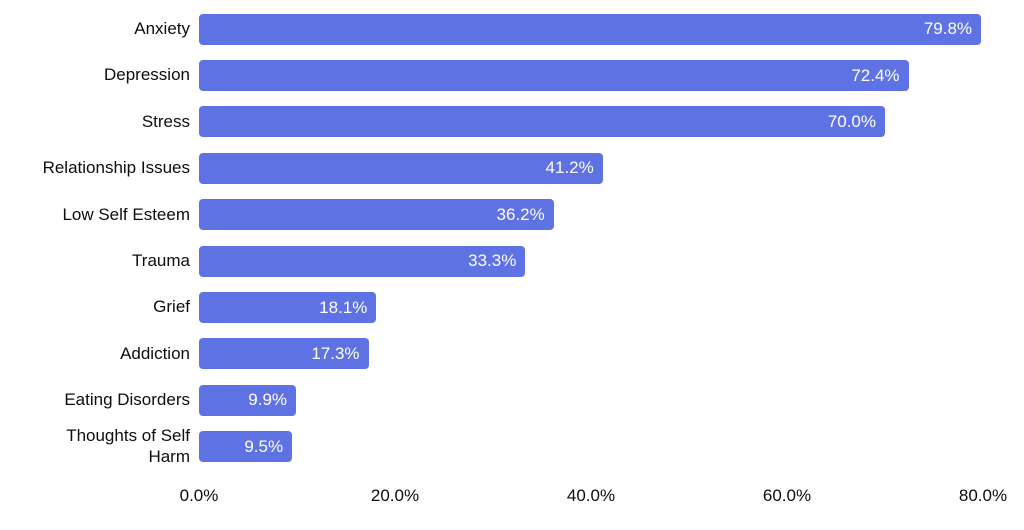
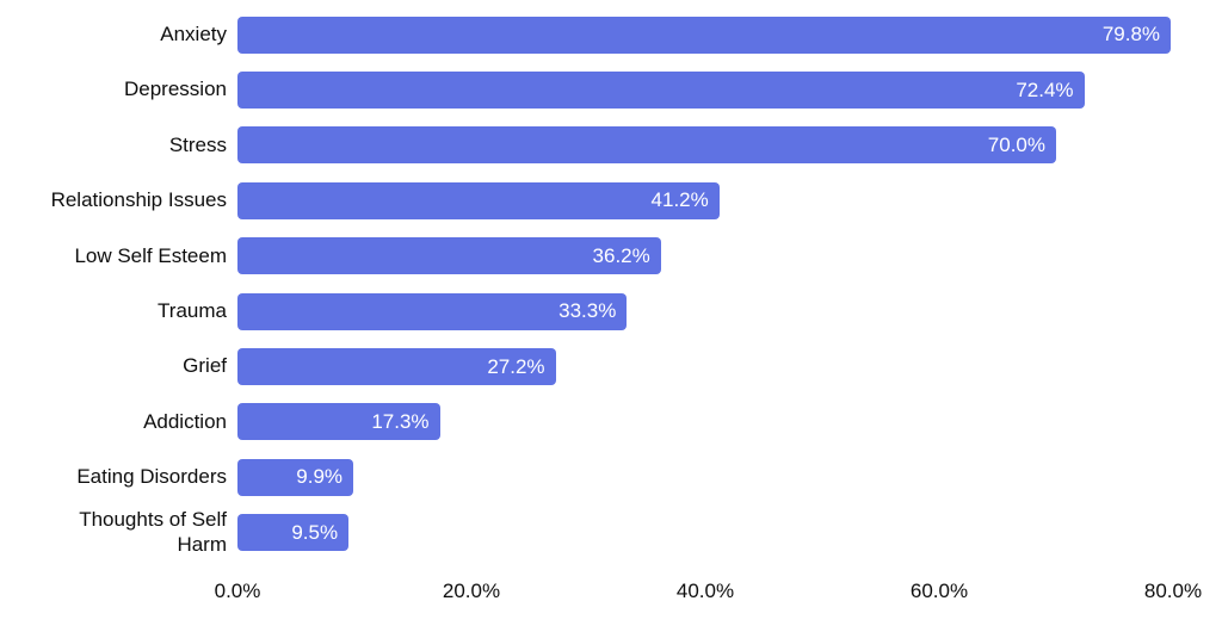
Grief: 18.1% -> 27.2%
